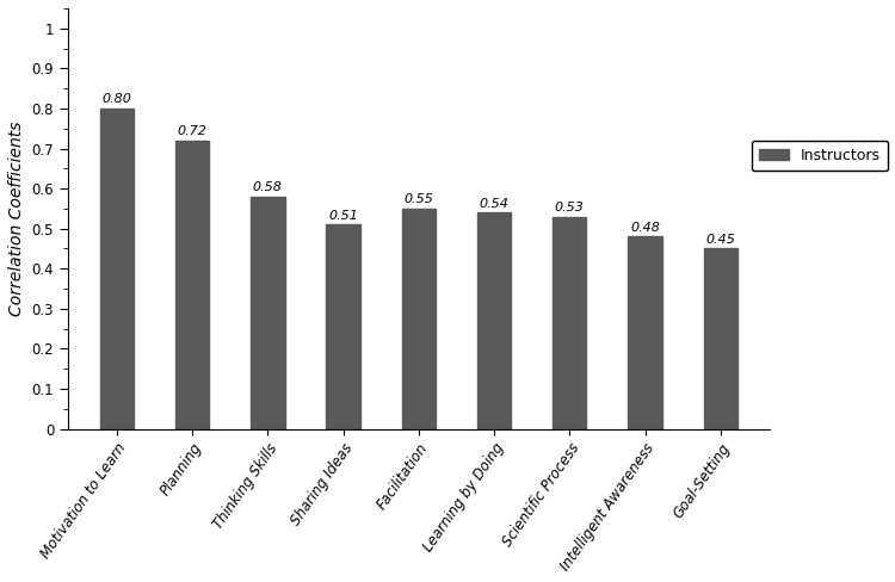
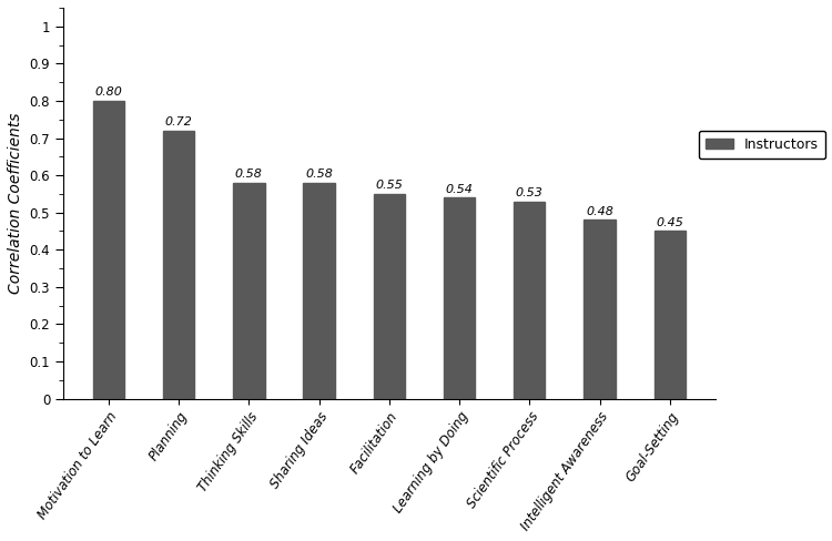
Sharing Ideas: 0.51 -> 0.58
